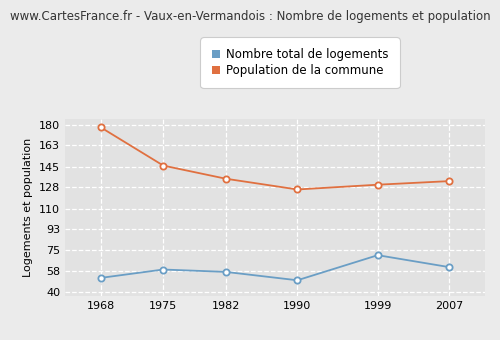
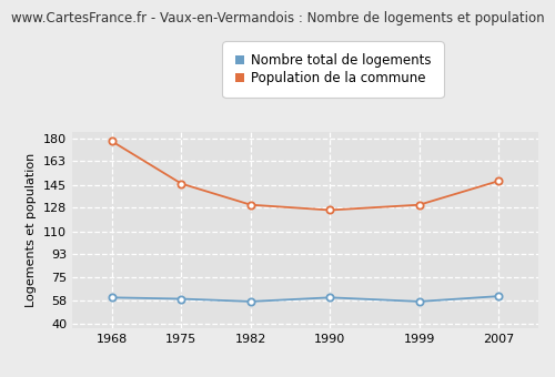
Nombre total de logements/1968: 52 -> 60
Population de la commune/1982: 135 -> 130
Nombre total de logements/1990: 50 -> 60
Nombre total de logements/1999: 71 -> 57
Population de la commune/2007: 133 -> 148
